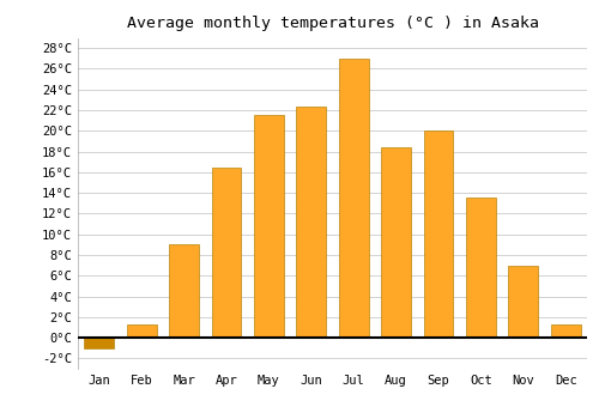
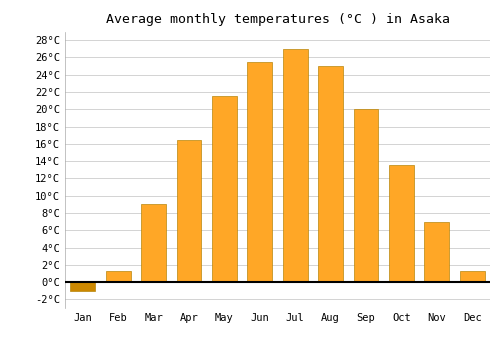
Jun: 22.4°C -> 25.5°C
Aug: 18.4°C -> 25.0°C
